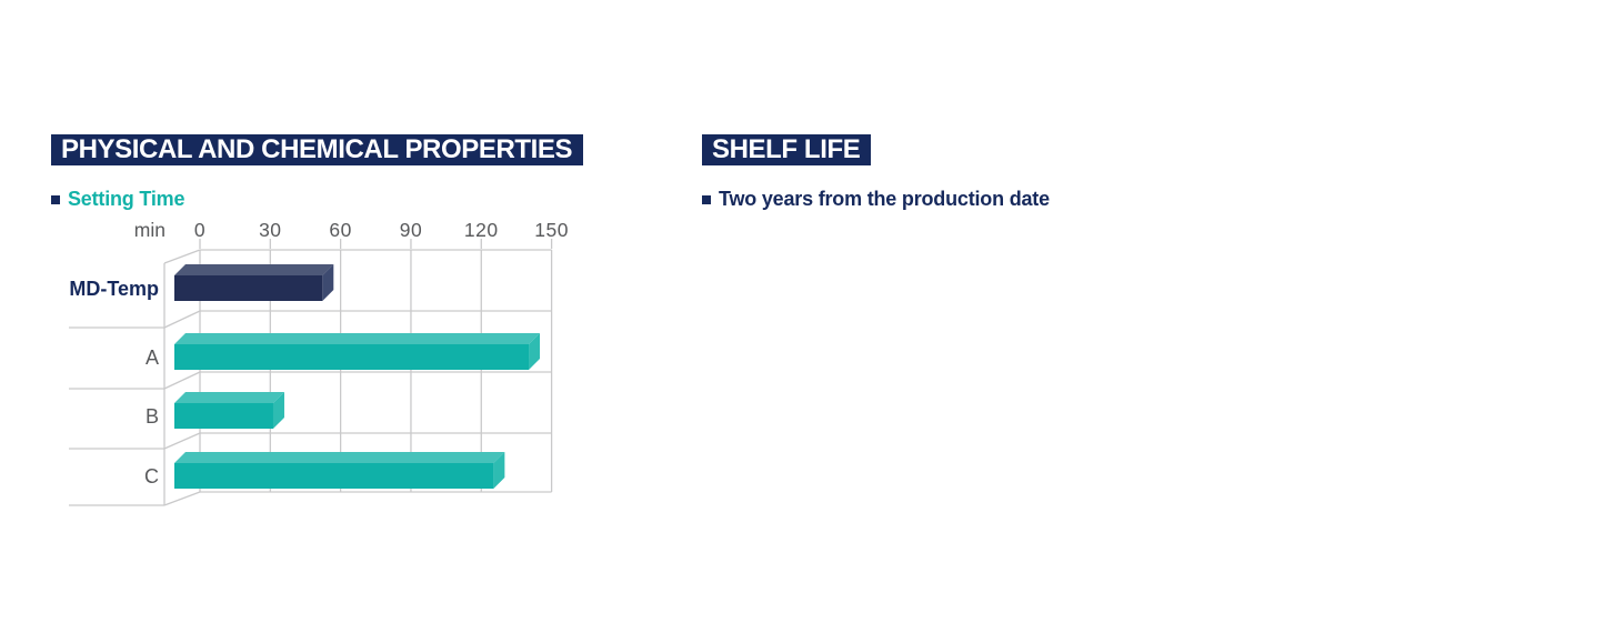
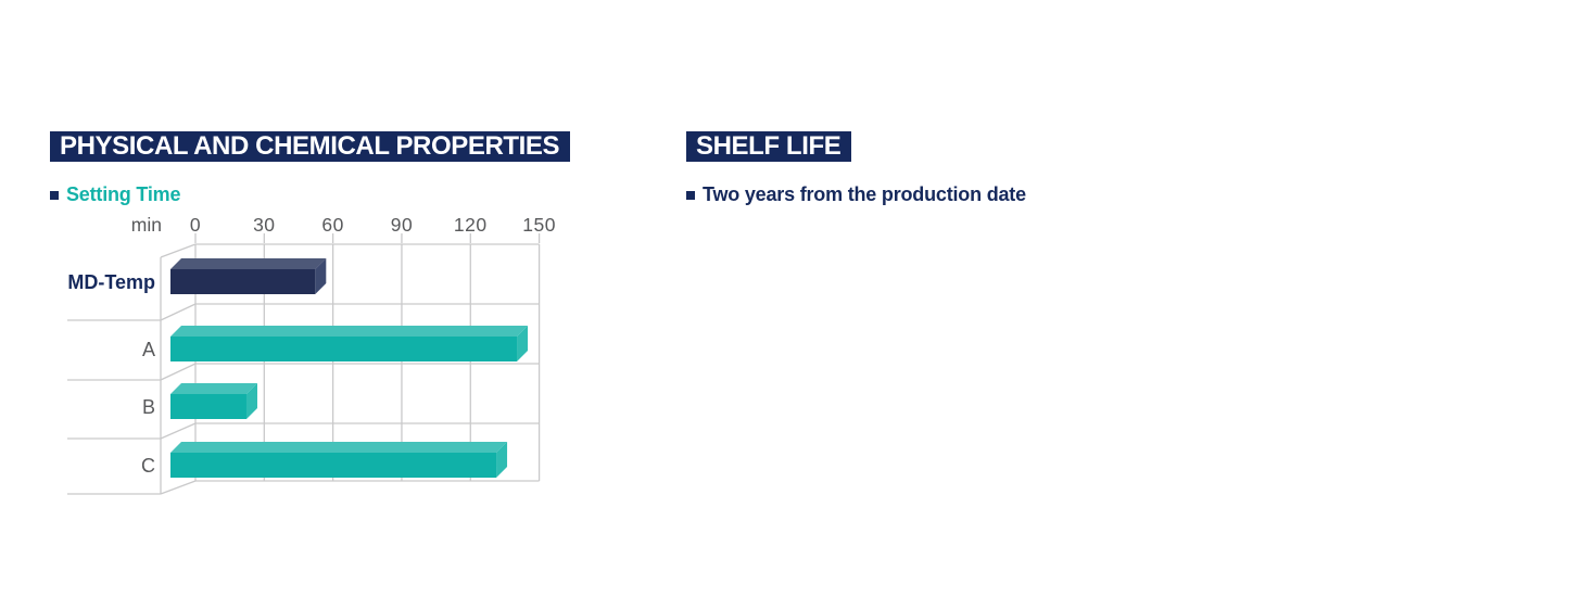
B: 36 -> 27
C: 130 -> 136
